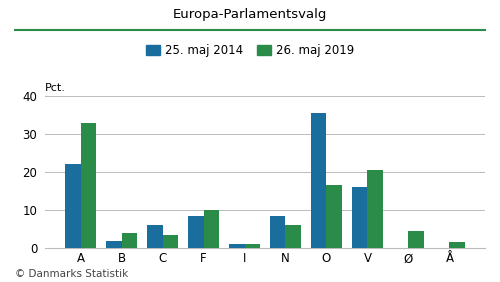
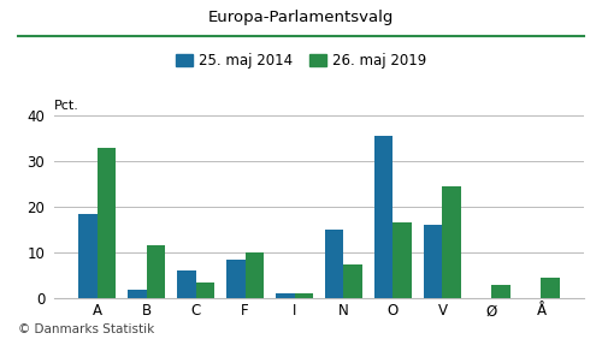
25. maj 2014/A: 22.0 -> 18.5
26. maj 2019/B: 4.0 -> 11.5
25. maj 2014/N: 8.5 -> 15.0
26. maj 2019/N: 6.0 -> 7.5
26. maj 2019/V: 20.5 -> 24.5
26. maj 2019/Ø: 4.5 -> 3.0
26. maj 2019/Å: 1.5 -> 4.5
